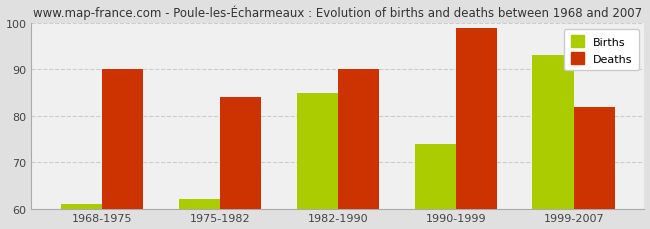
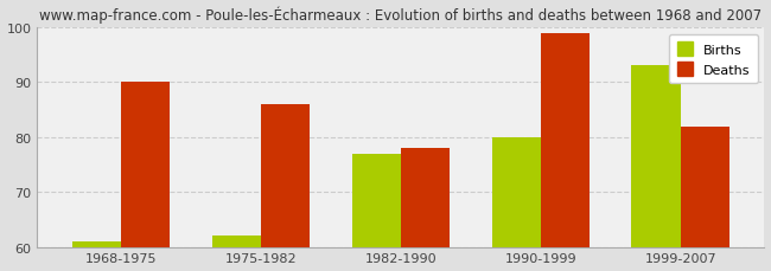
Deaths/1975-1982: 84 -> 86
Births/1982-1990: 85 -> 77
Deaths/1982-1990: 90 -> 78
Births/1990-1999: 74 -> 80
